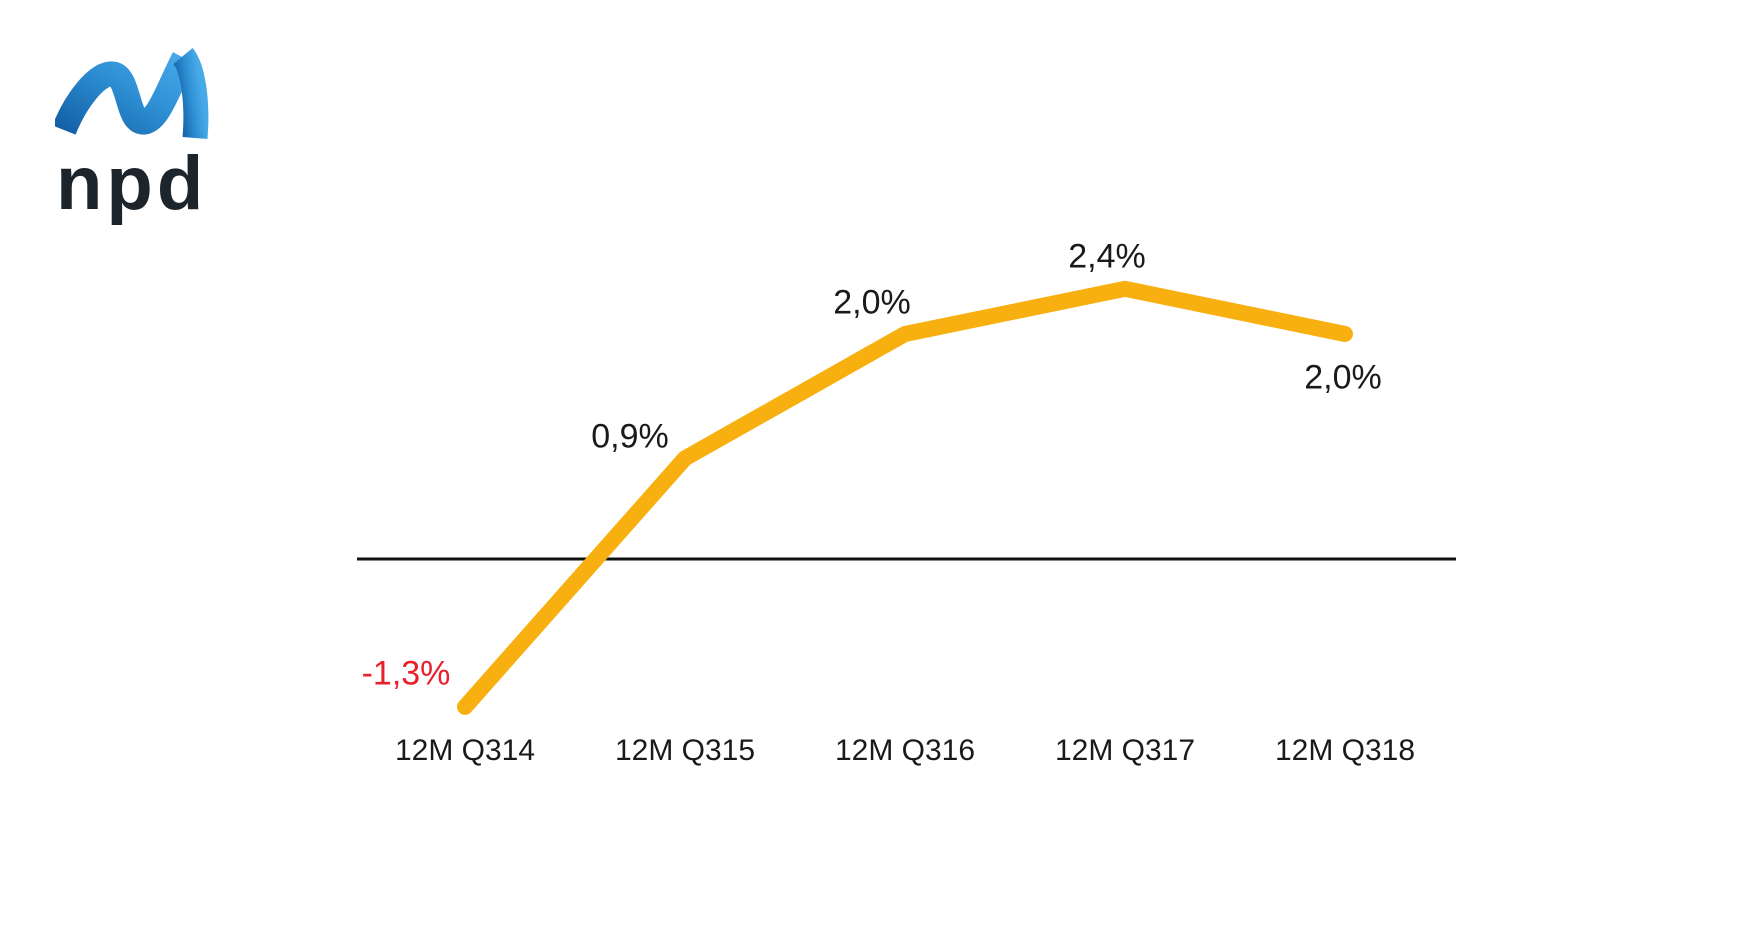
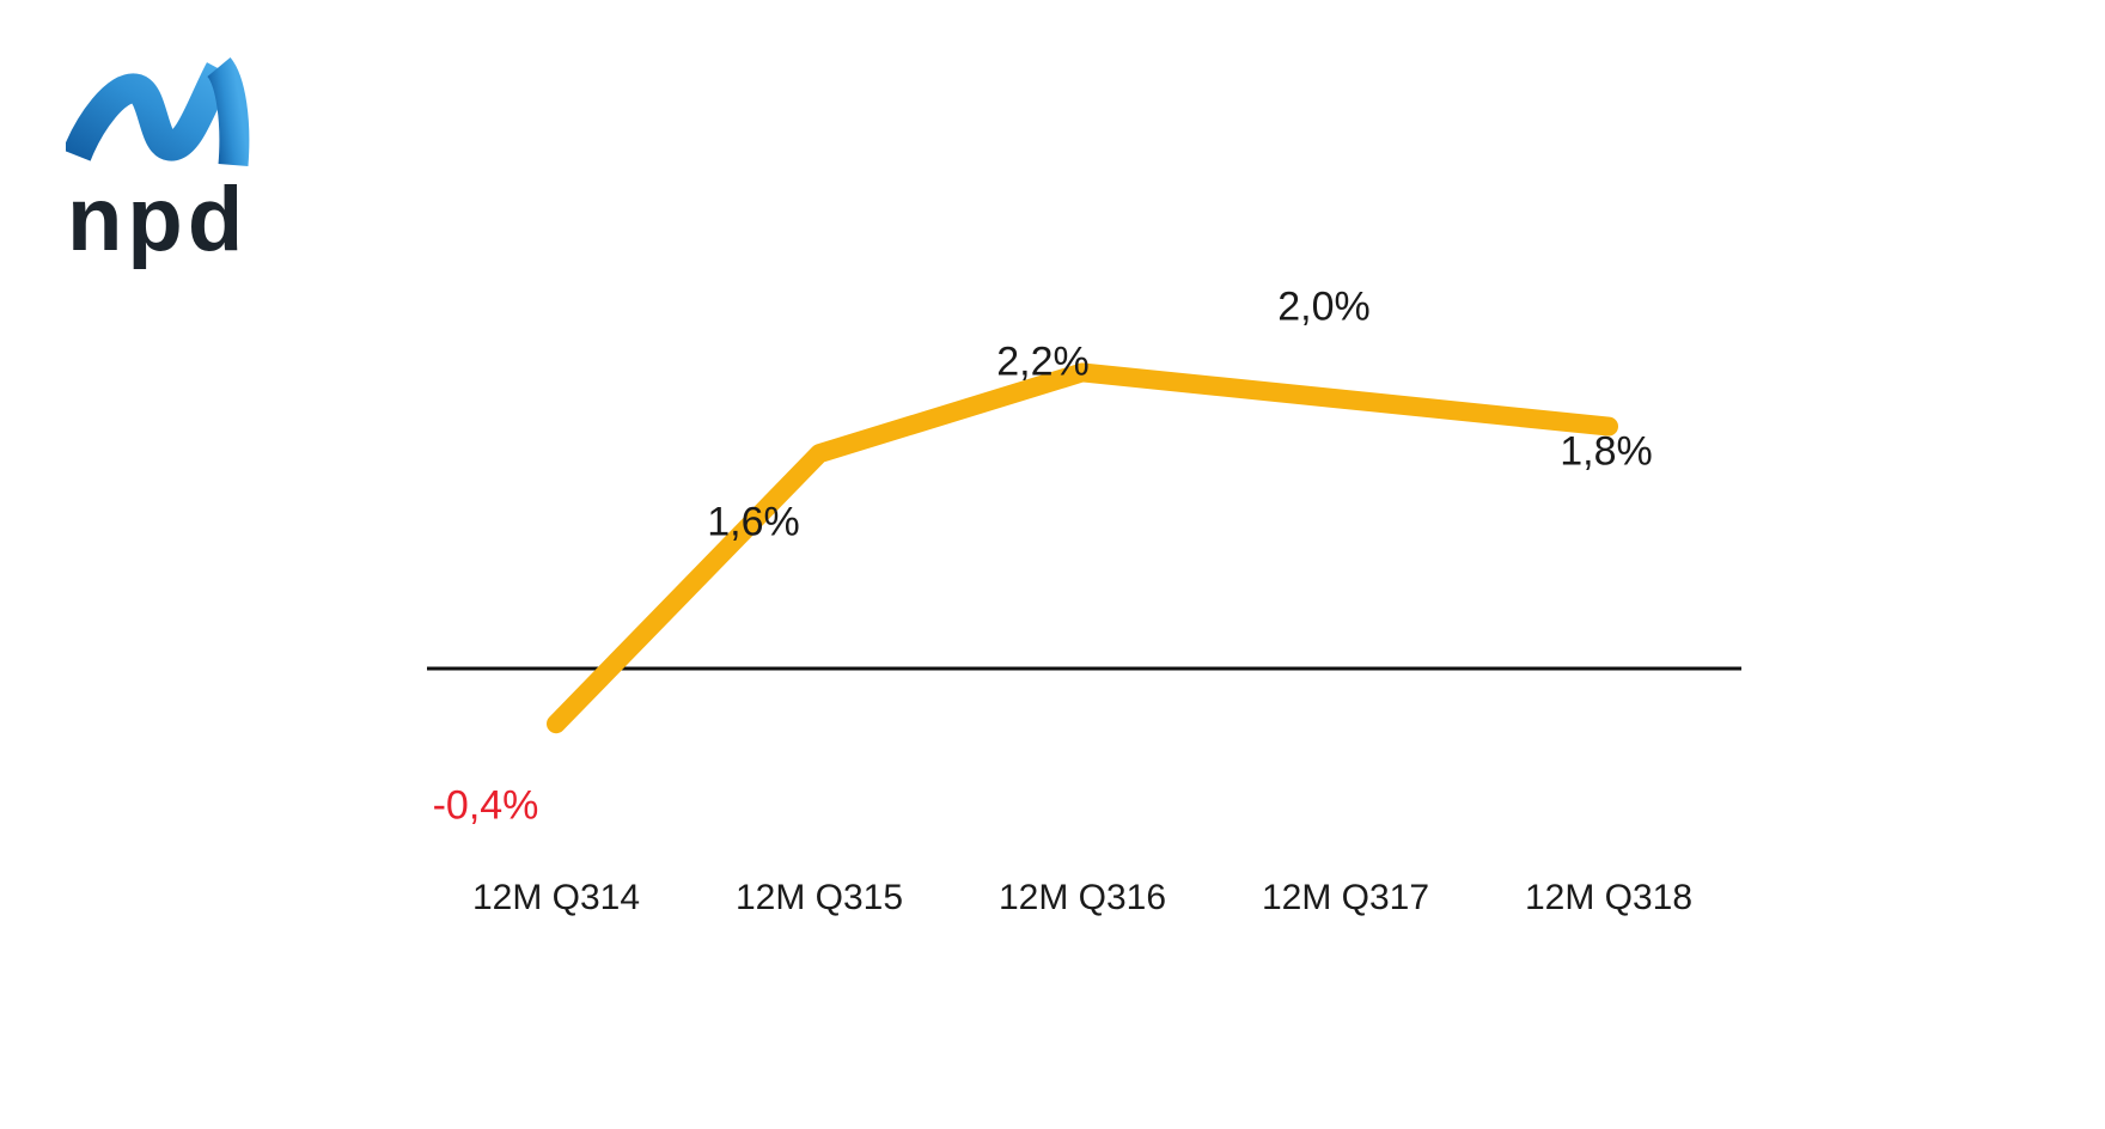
12M Q314: -1,3% -> -0,4%
12M Q315: 0,9% -> 1,6%
12M Q316: 2,0% -> 2,2%
12M Q317: 2,4% -> 2,0%
12M Q318: 2,0% -> 1,8%
